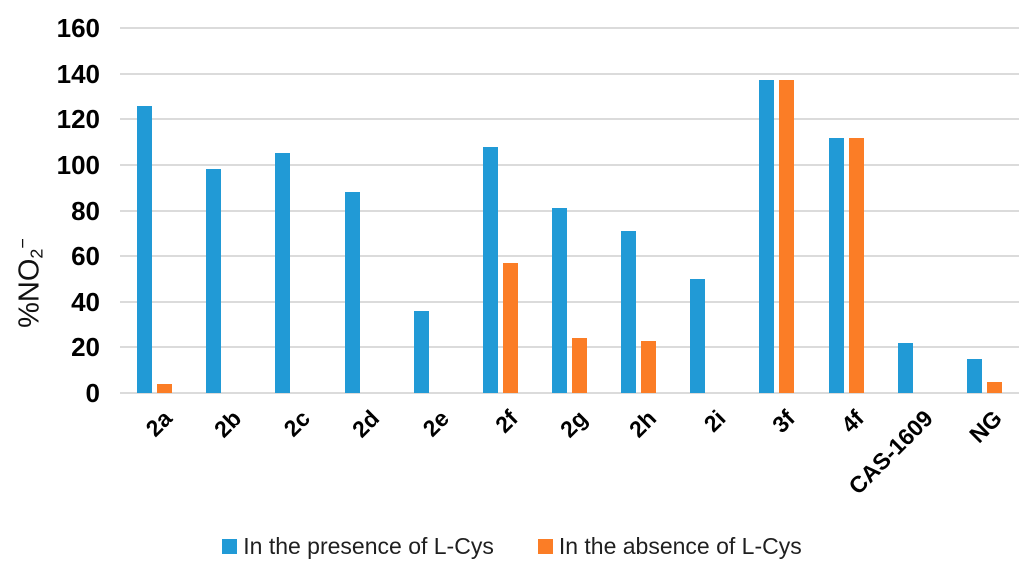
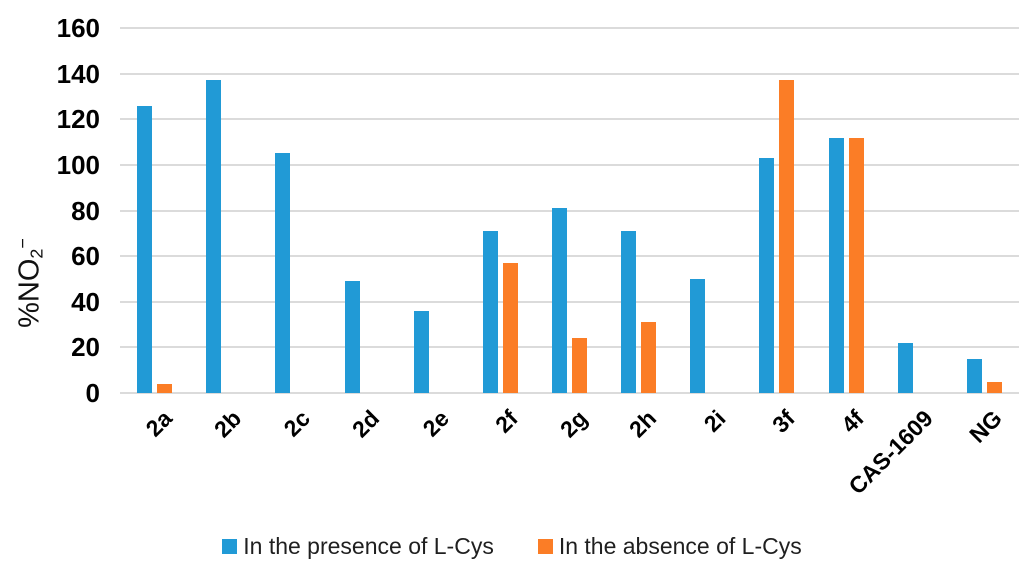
In the presence of L-Cys/2b: 98 -> 137
In the presence of L-Cys/2d: 88 -> 49
In the presence of L-Cys/2f: 108 -> 71
In the absence of L-Cys/2h: 23 -> 31
In the presence of L-Cys/3f: 137 -> 103
